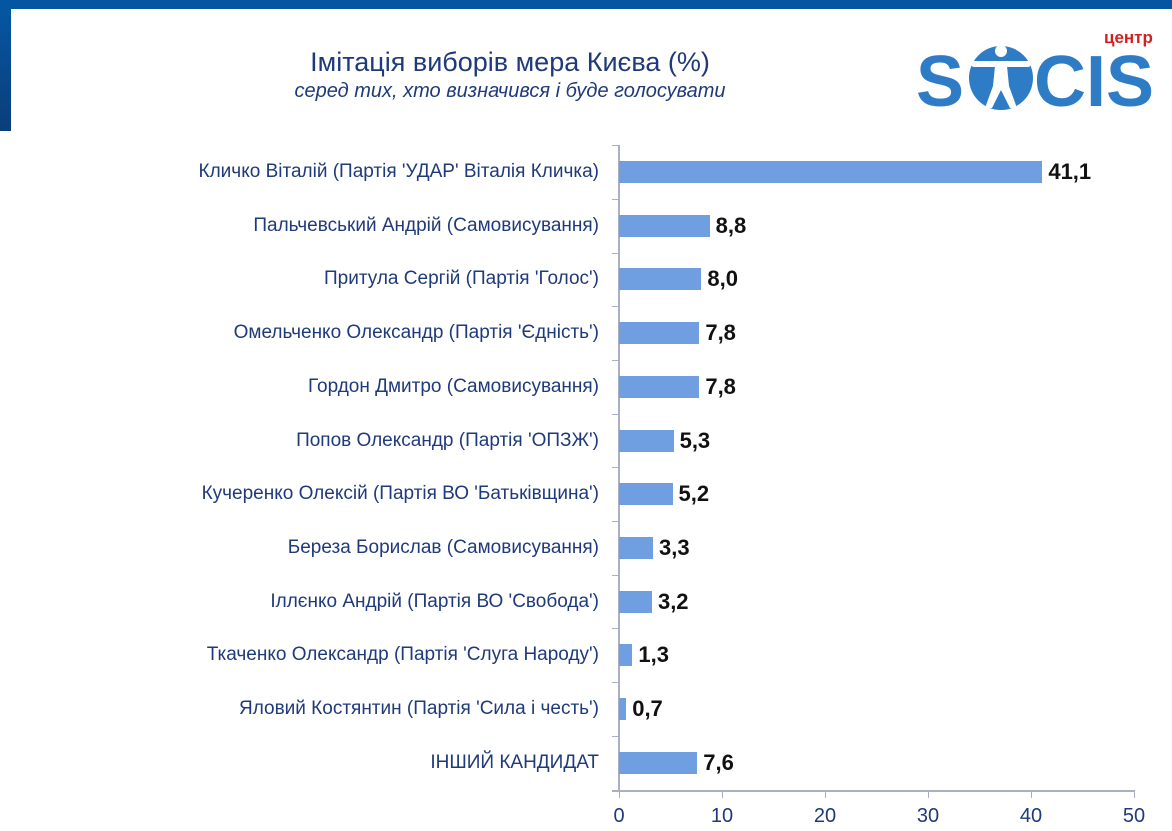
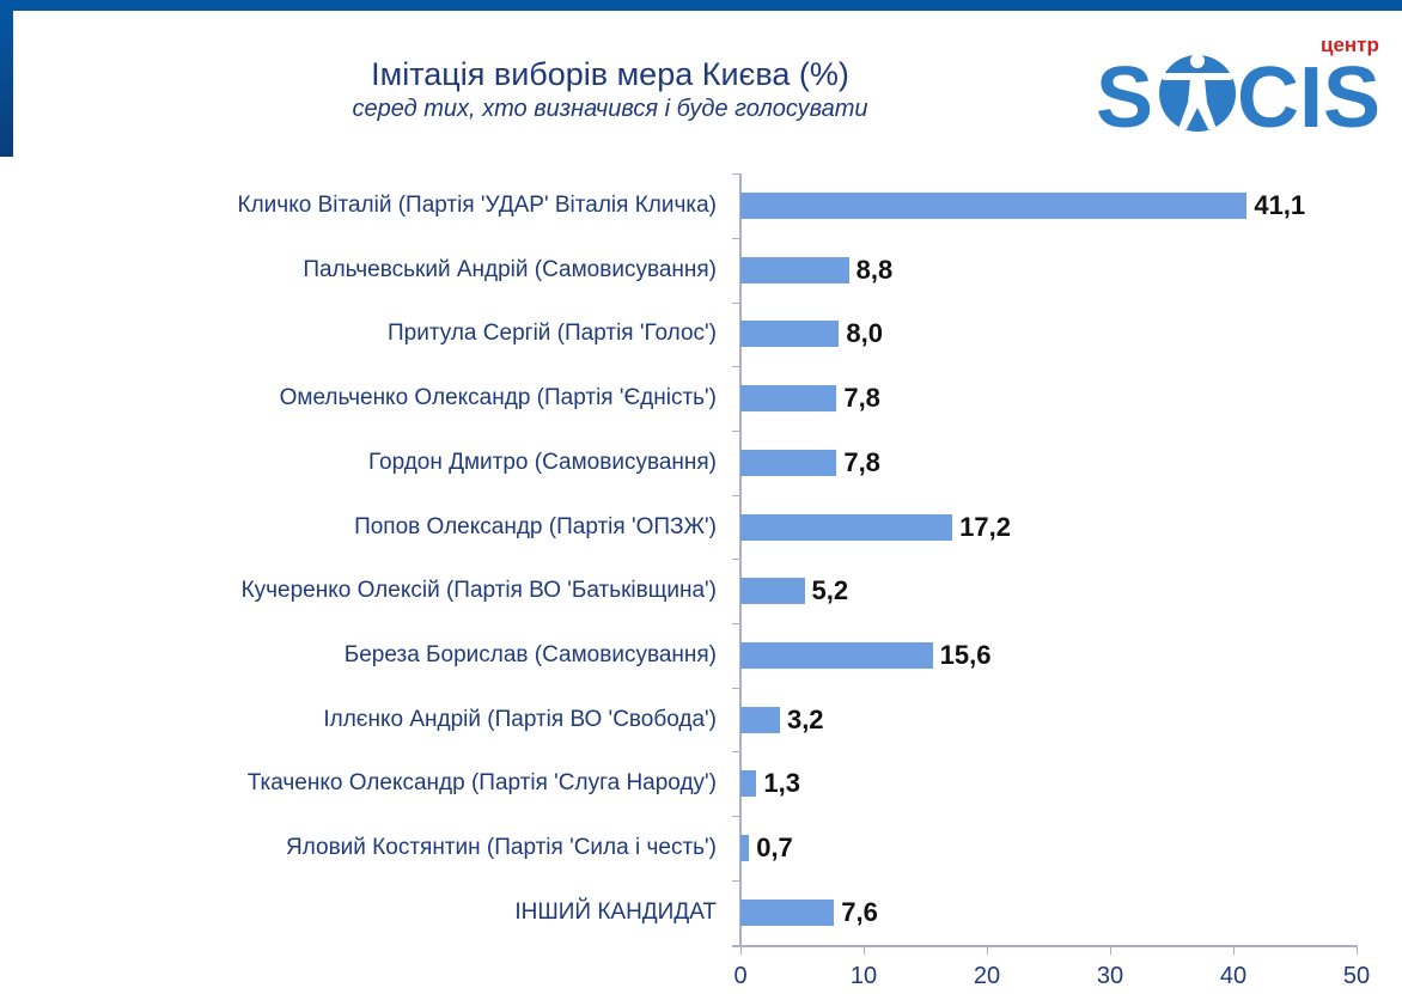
Попов Олександр (Партія 'ОПЗЖ'): 5,3 -> 17,2
Береза Борислав (Самовисування): 3,3 -> 15,6
